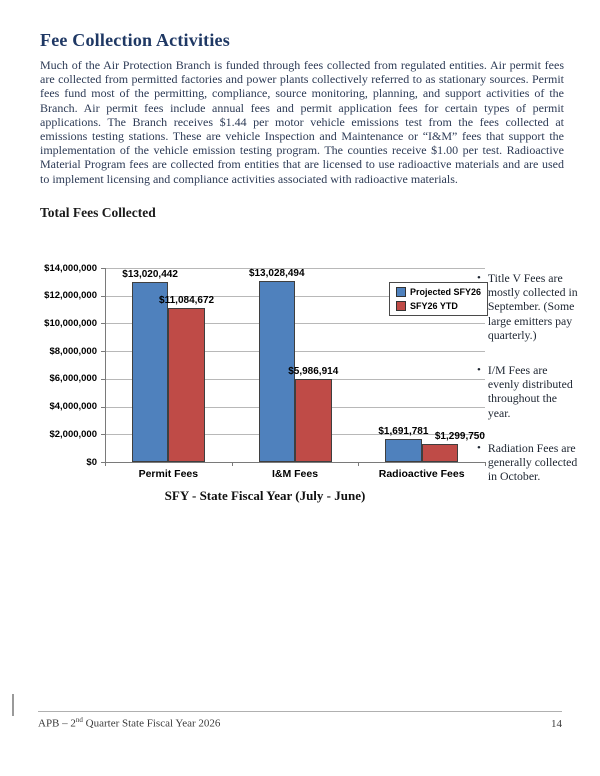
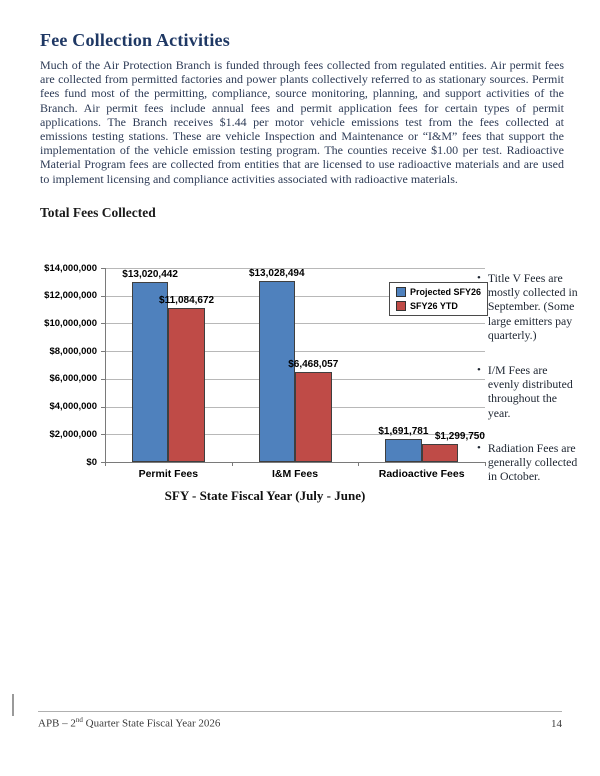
SFY26 YTD/I&M Fees: $5,986,914 -> $6,468,057
